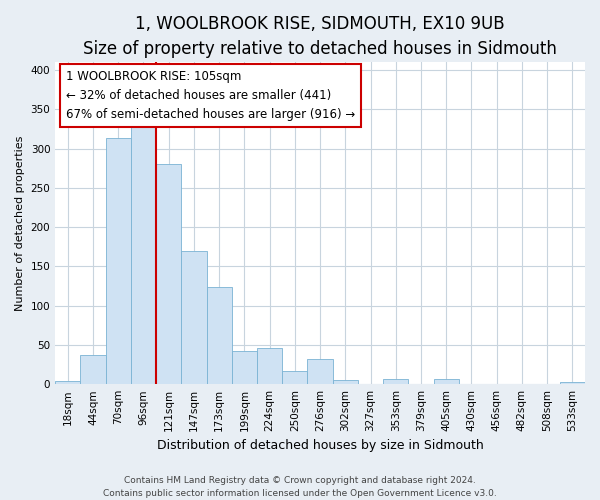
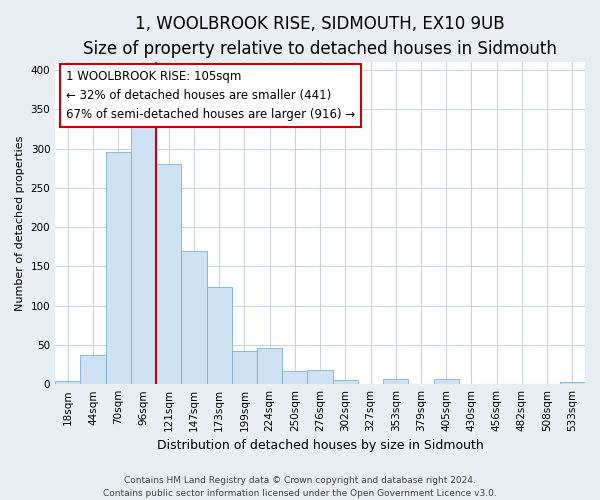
70sqm: 314 -> 296
276sqm: 32 -> 18
